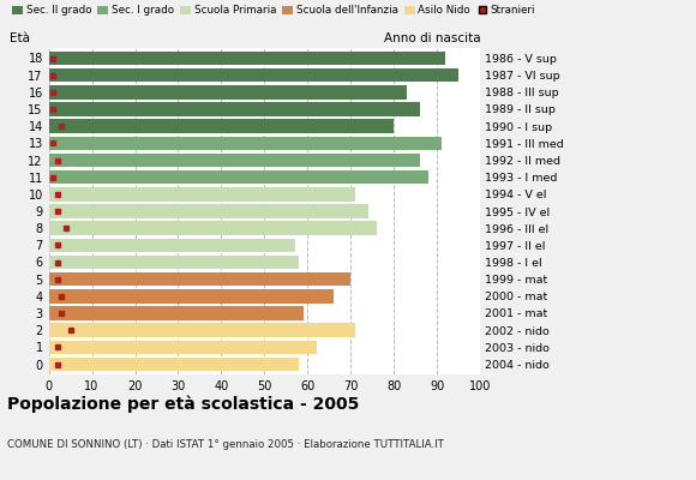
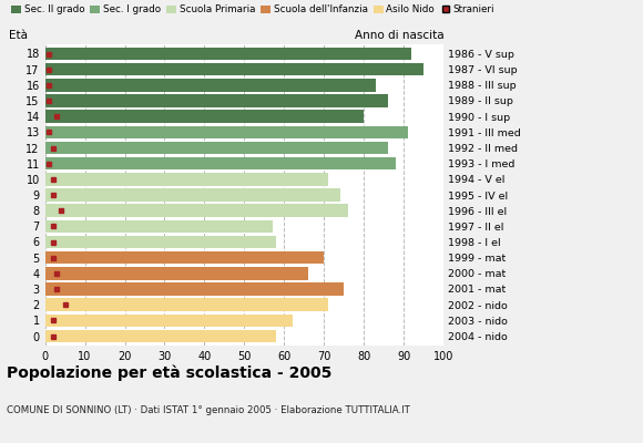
3: 59 -> 75
